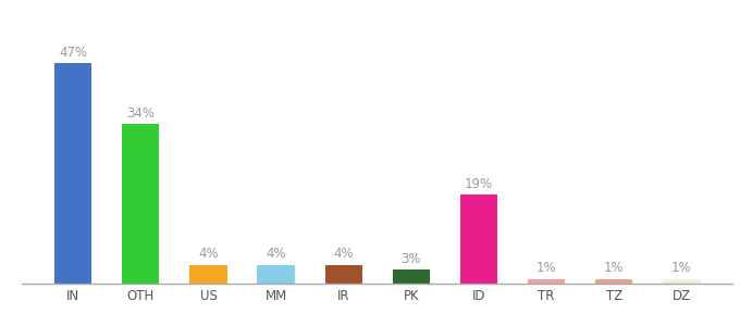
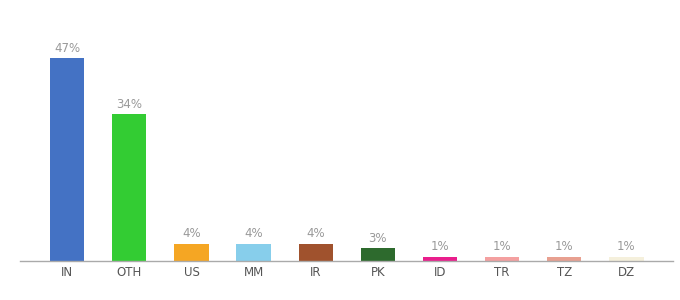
ID: 19% -> 1%
